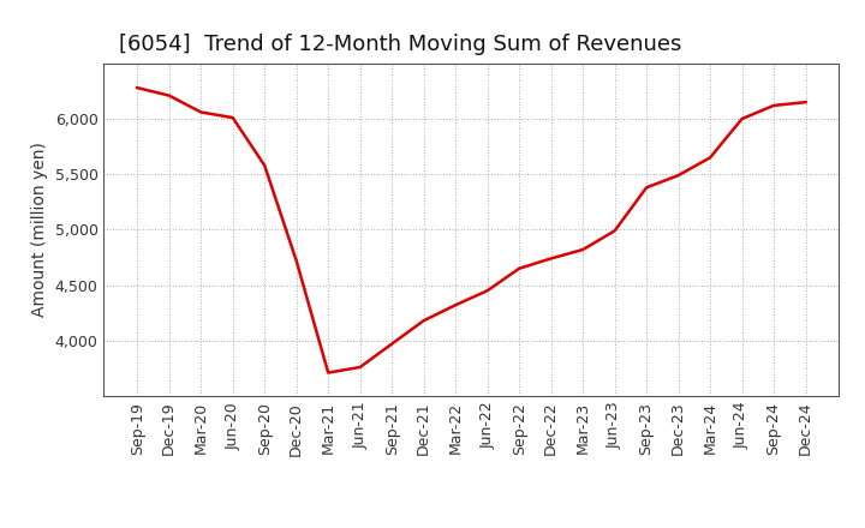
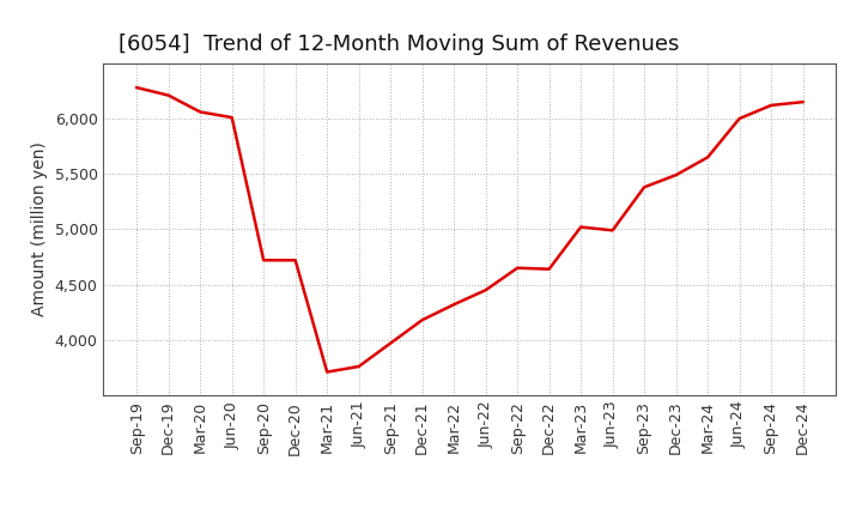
Sep-20: 5,580 -> 4,720
Dec-22: 4,740 -> 4,640
Mar-23: 4,820 -> 5,020
